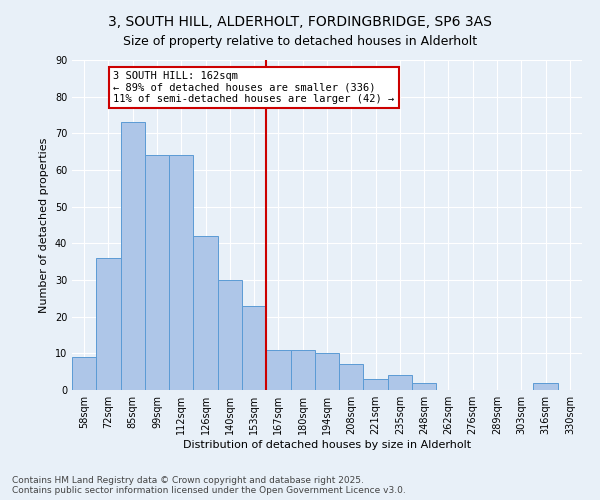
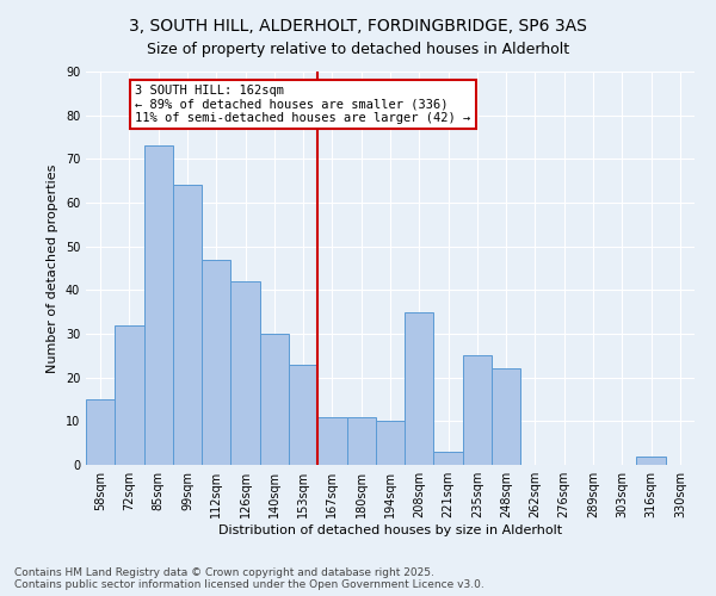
58sqm: 9 -> 15
72sqm: 36 -> 32
112sqm: 64 -> 47
208sqm: 7 -> 35
235sqm: 4 -> 25
248sqm: 2 -> 22
